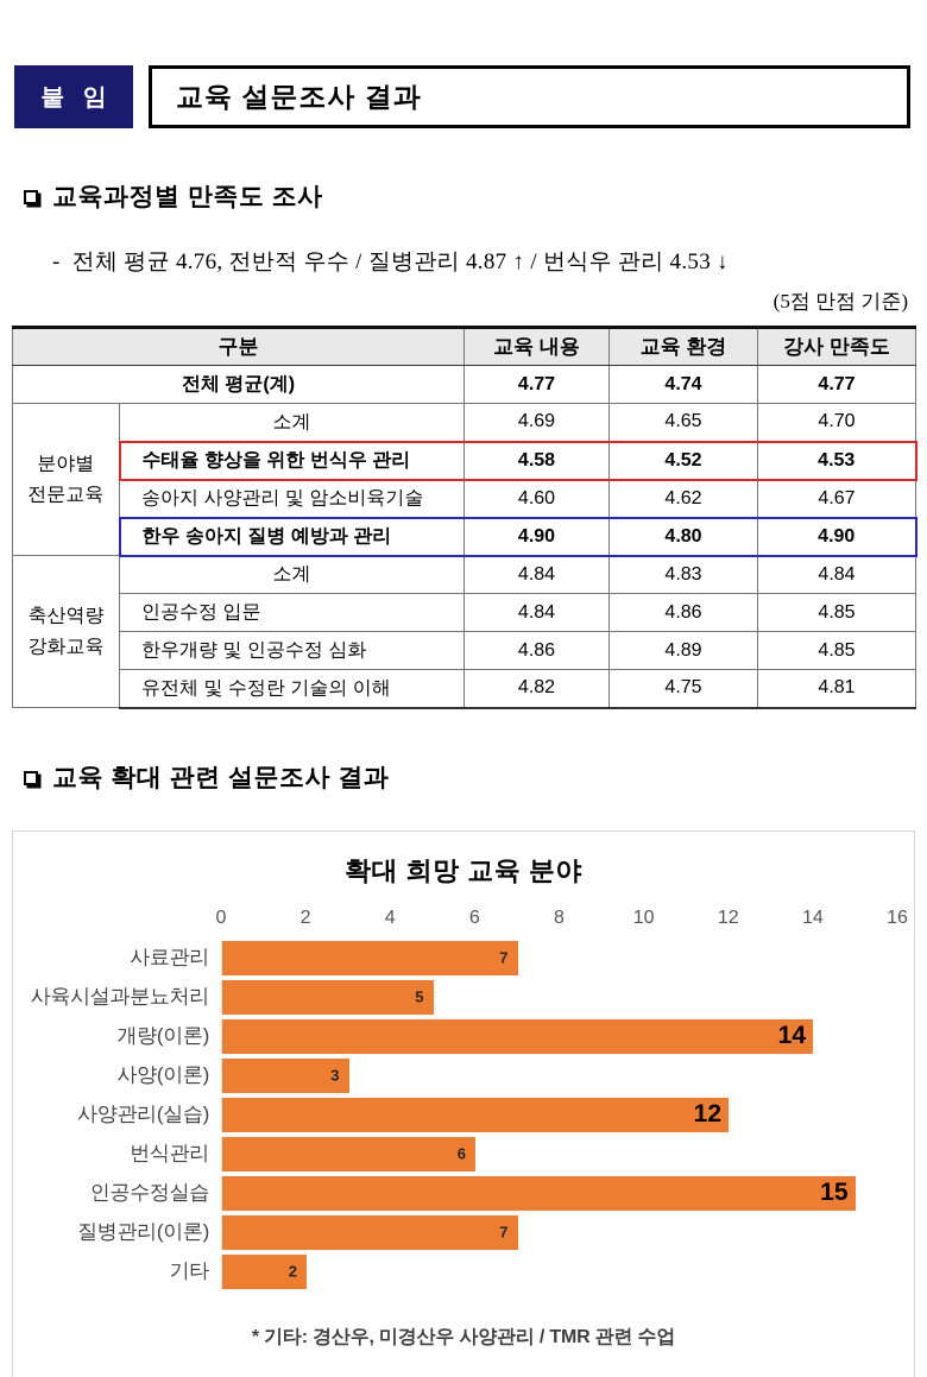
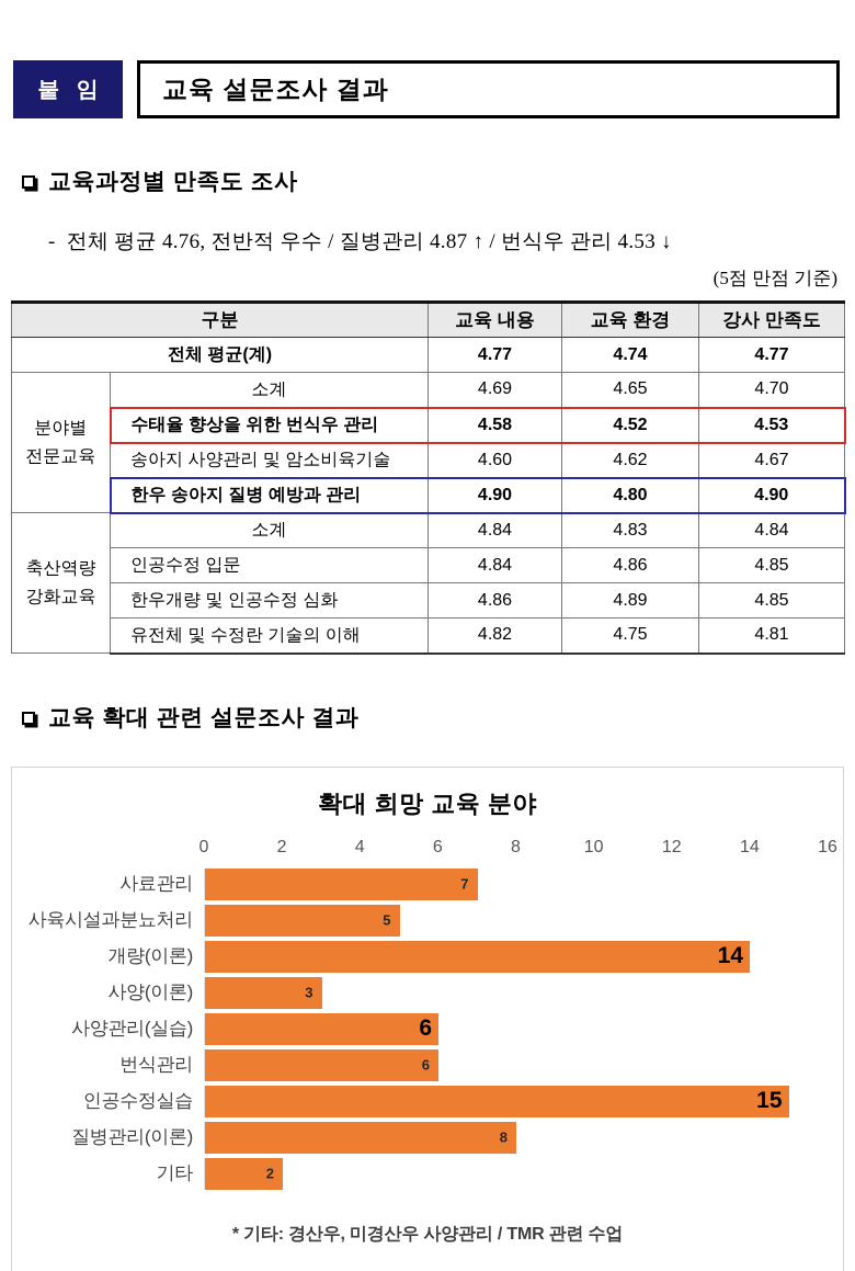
사양관리(실습): 12 -> 6
질병관리(이론): 7 -> 8
